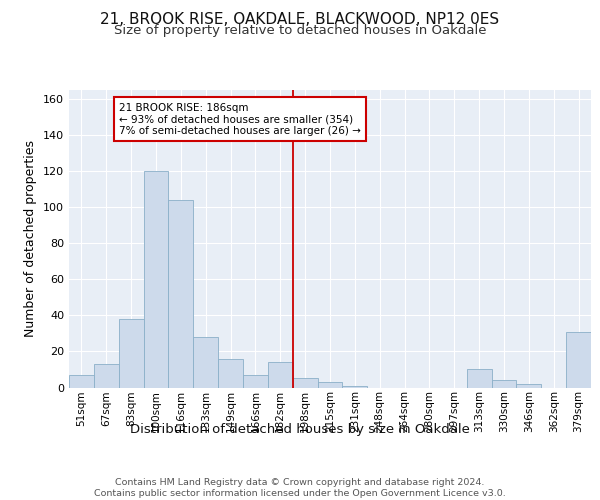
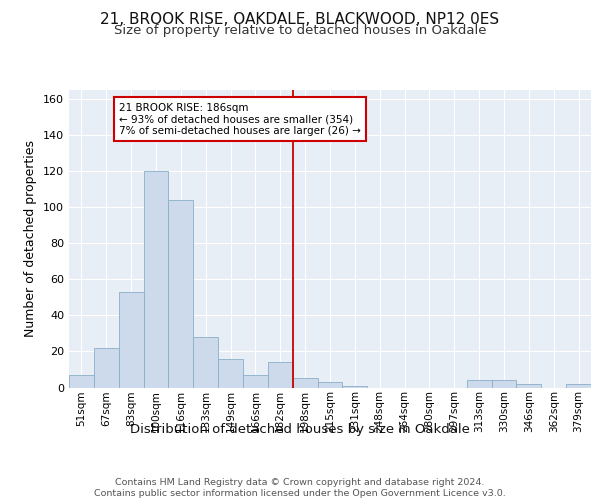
67sqm: 13 -> 22
83sqm: 38 -> 53
313sqm: 10 -> 4
379sqm: 31 -> 2
